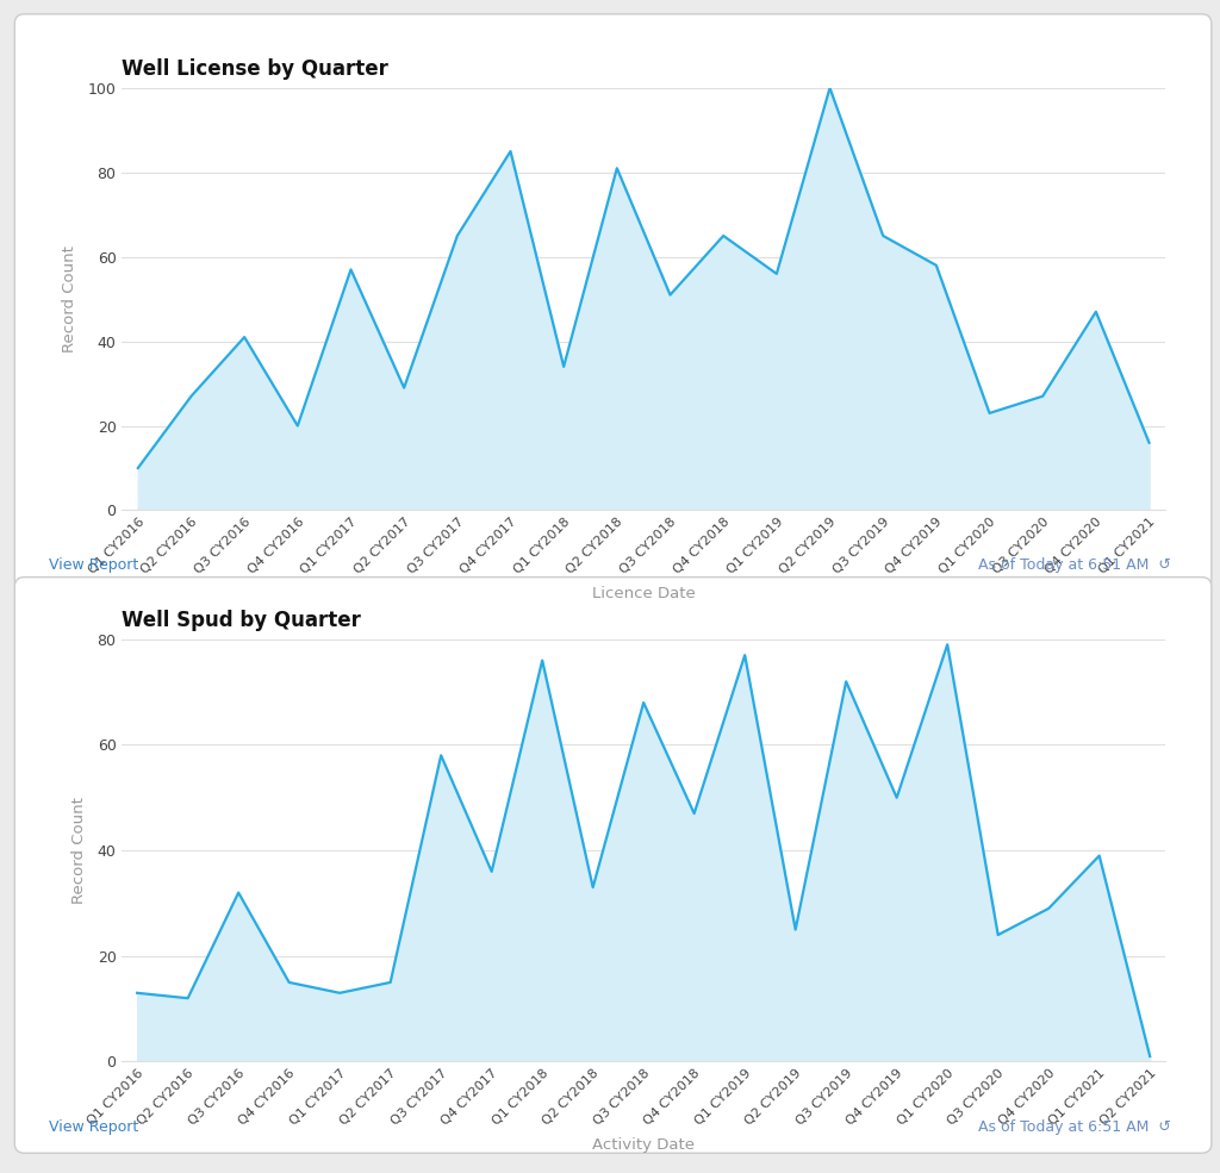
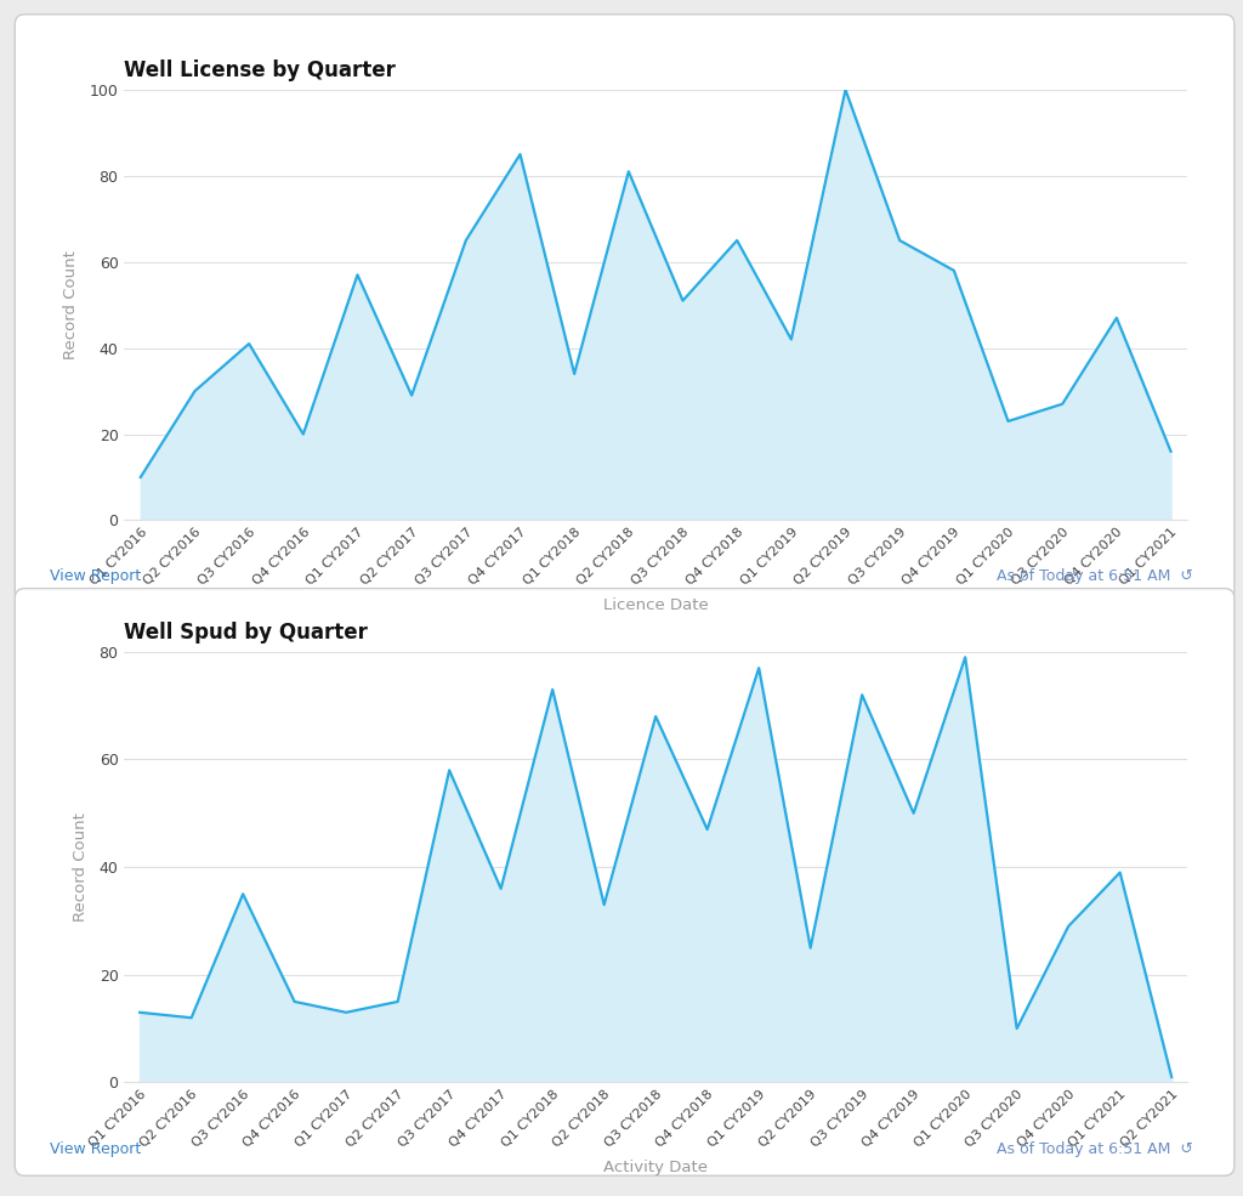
Well License by Quarter/Q2 CY2016: 27 -> 30
Well License by Quarter/Q1 CY2019: 56 -> 42
Well Spud by Quarter/Q3 CY2016: 32 -> 35
Well Spud by Quarter/Q1 CY2018: 76 -> 73
Well Spud by Quarter/Q3 CY2020: 24 -> 10
